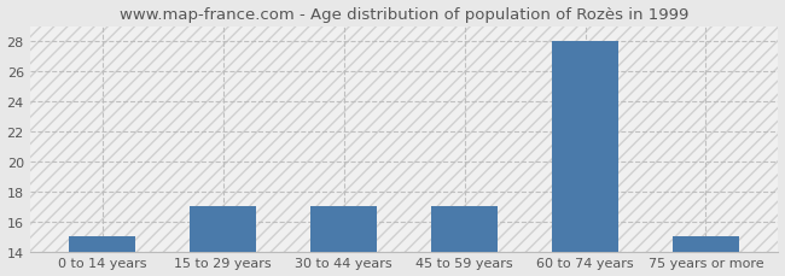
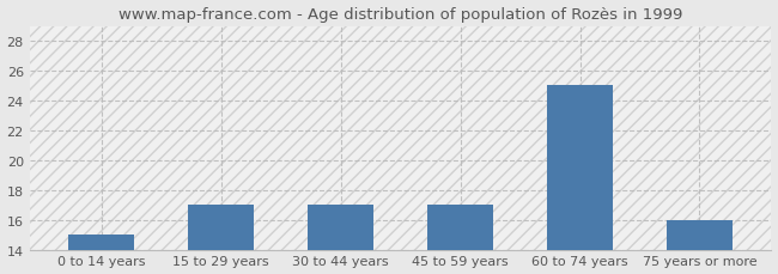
60 to 74 years: 28 -> 25
75 years or more: 15 -> 16
